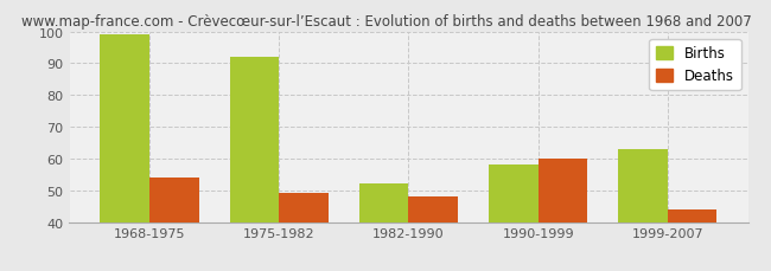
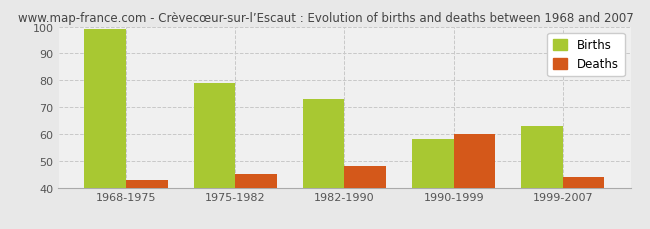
Deaths/1968-1975: 54 -> 43
Births/1975-1982: 92 -> 79
Deaths/1975-1982: 49 -> 45
Births/1982-1990: 52 -> 73
